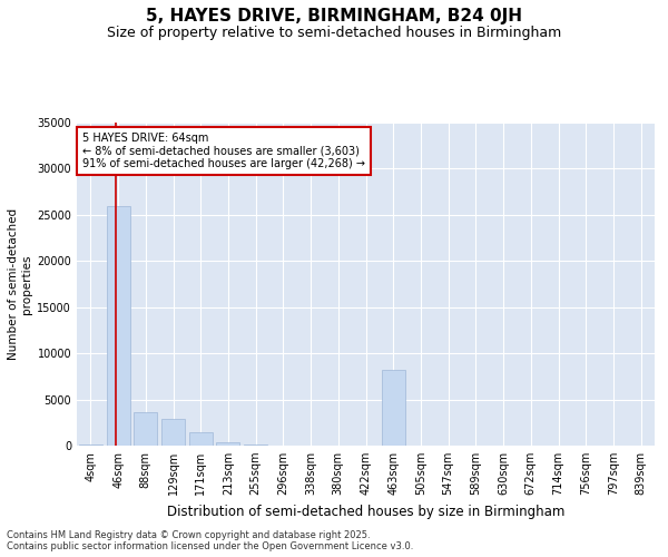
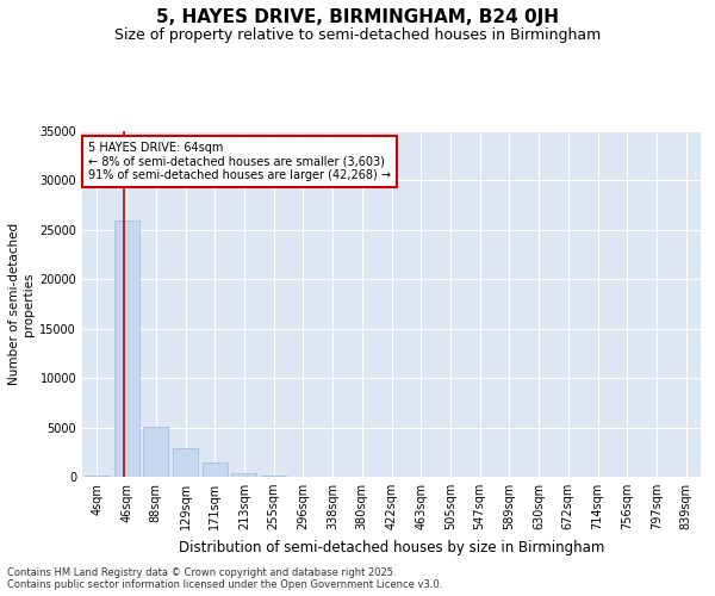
88sqm: 3600 -> 5100
463sqm: 8200 -> 0
